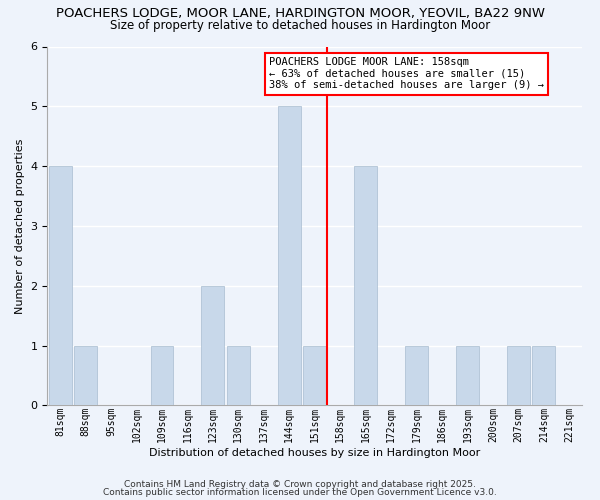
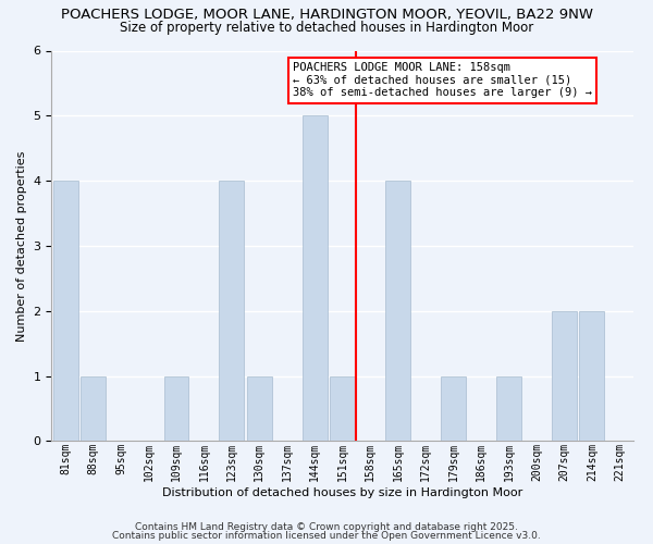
123sqm: 2 -> 4
207sqm: 1 -> 2
214sqm: 1 -> 2
